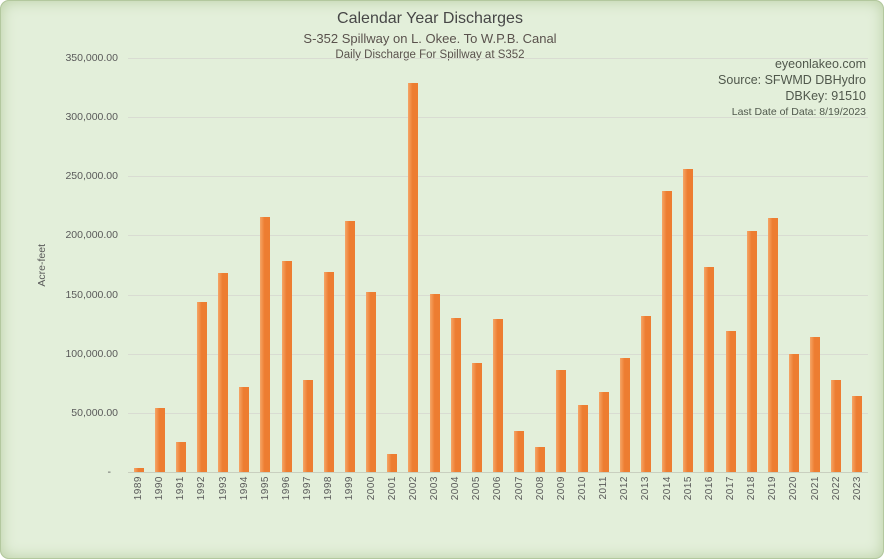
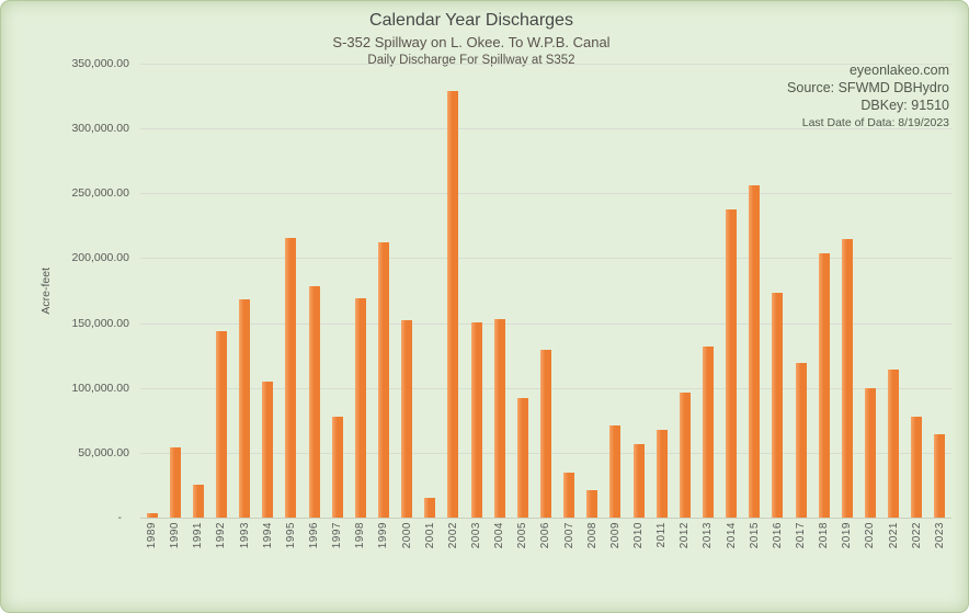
1994: 72000 -> 105000
2004: 130000 -> 153000
2009: 86000 -> 71000
